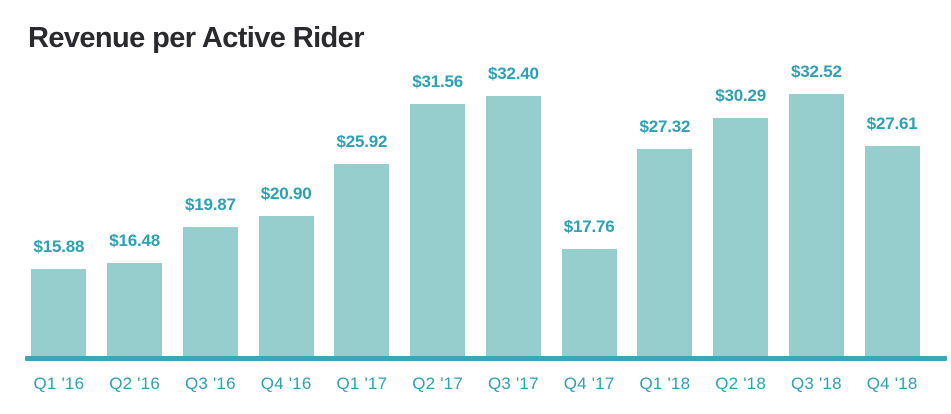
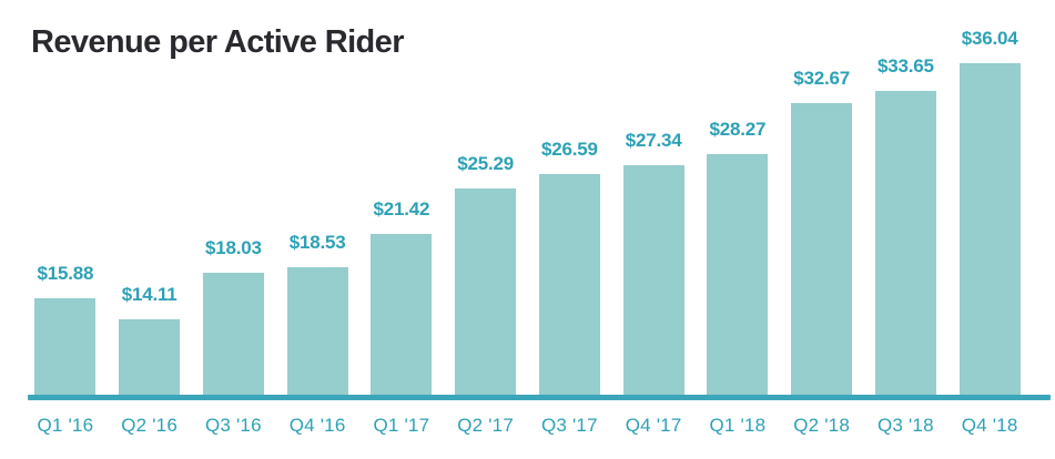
Q2 '16: $16.48 -> $14.11
Q3 '16: $19.87 -> $18.03
Q4 '16: $20.90 -> $18.53
Q1 '17: $25.92 -> $21.42
Q2 '17: $31.56 -> $25.29
Q3 '17: $32.40 -> $26.59
Q4 '17: $17.76 -> $27.34
Q1 '18: $27.32 -> $28.27
Q2 '18: $30.29 -> $32.67
Q3 '18: $32.52 -> $33.65
Q4 '18: $27.61 -> $36.04
